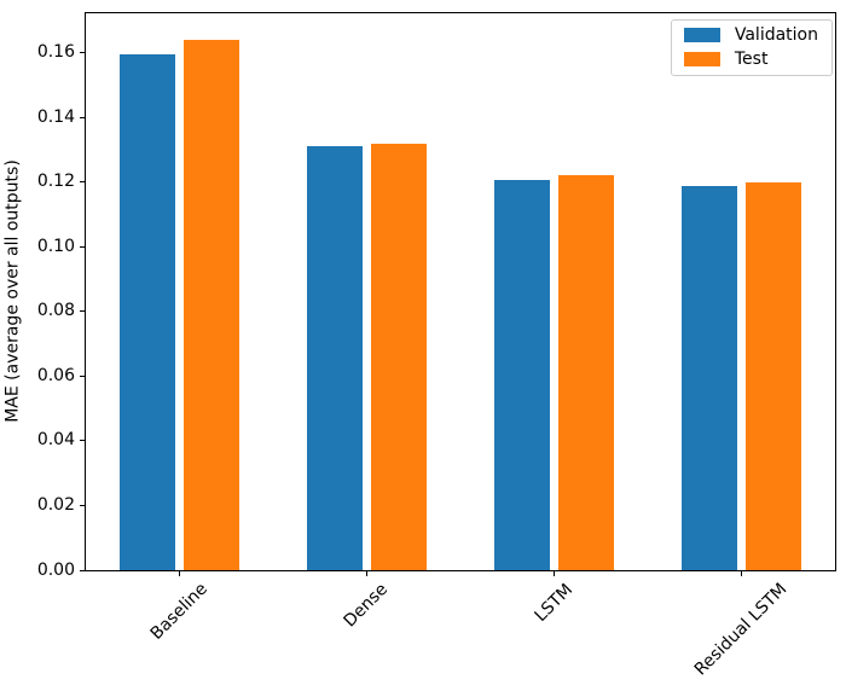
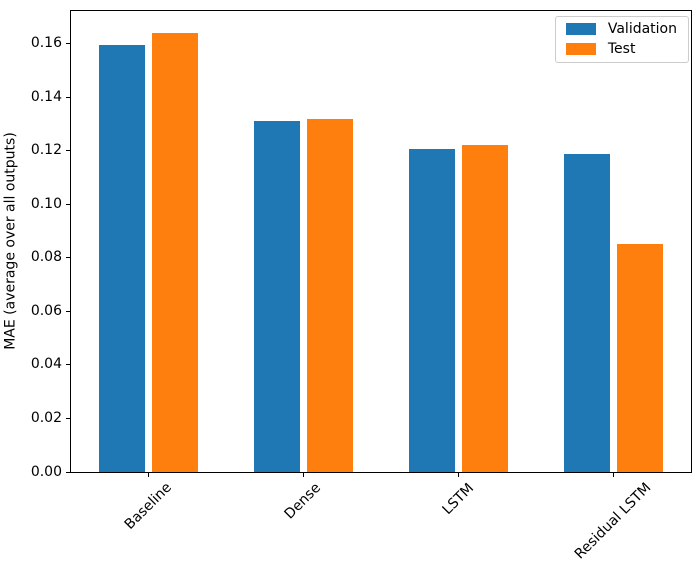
Test/Residual LSTM: 0.120 -> 0.085
